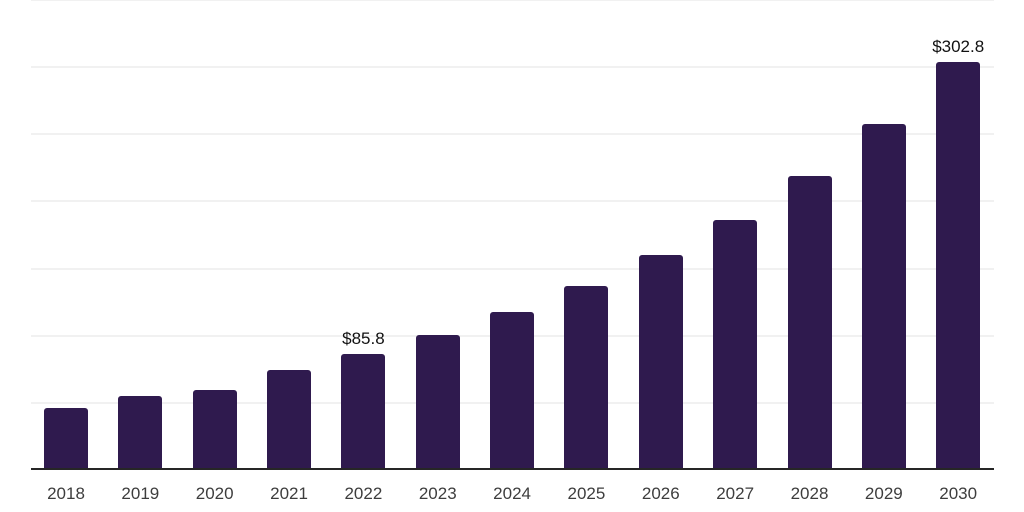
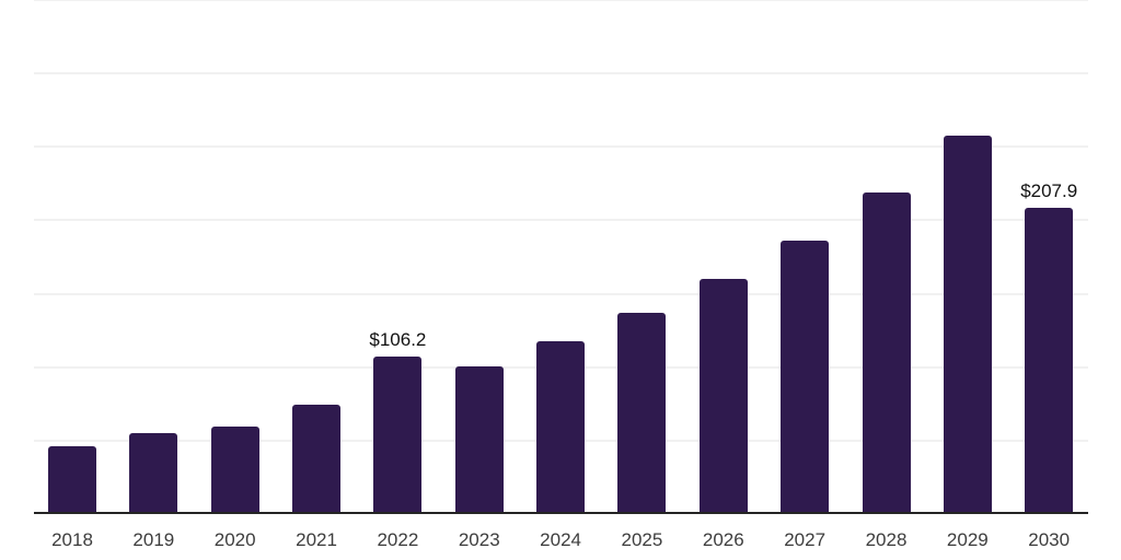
2022: $85.8 -> $106.2
2030: $302.8 -> $207.9
